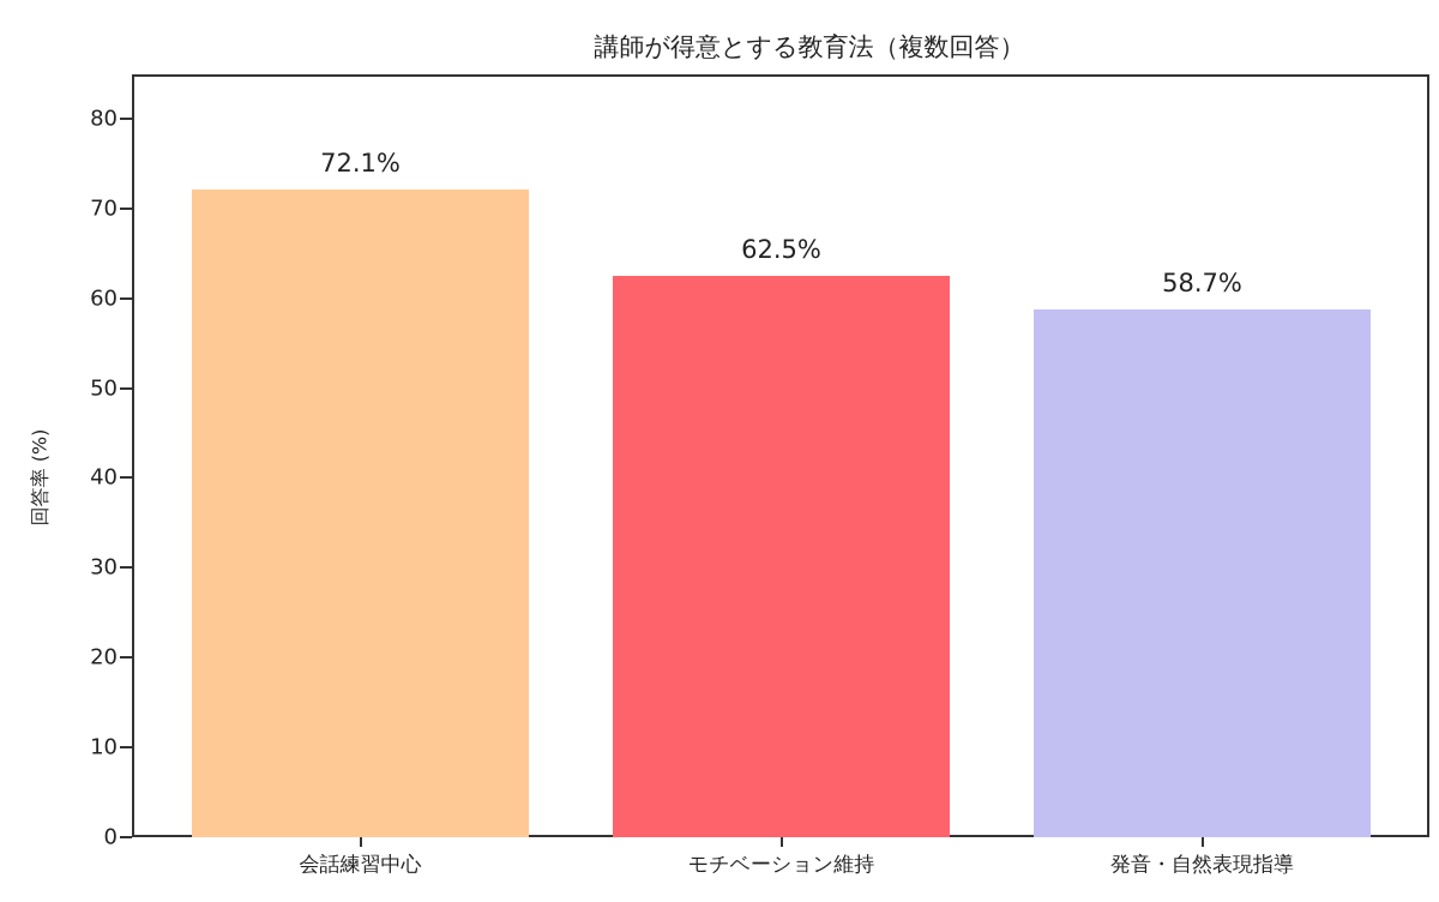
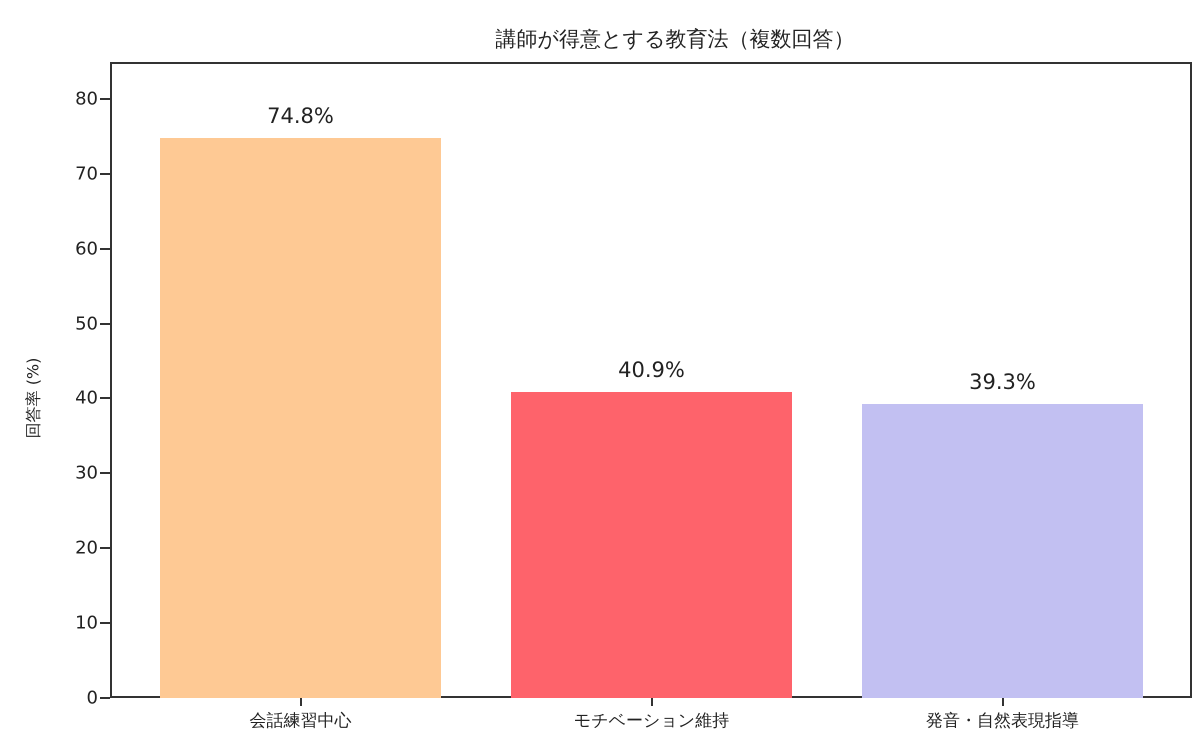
会話練習中心: 72.1% -> 74.8%
モチベーション維持: 62.5% -> 40.9%
発音・自然表現指導: 58.7% -> 39.3%
